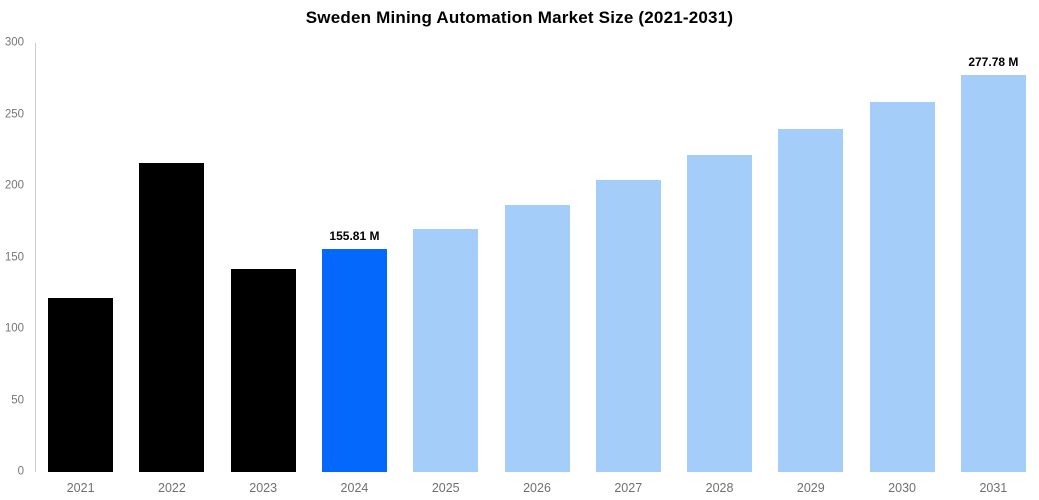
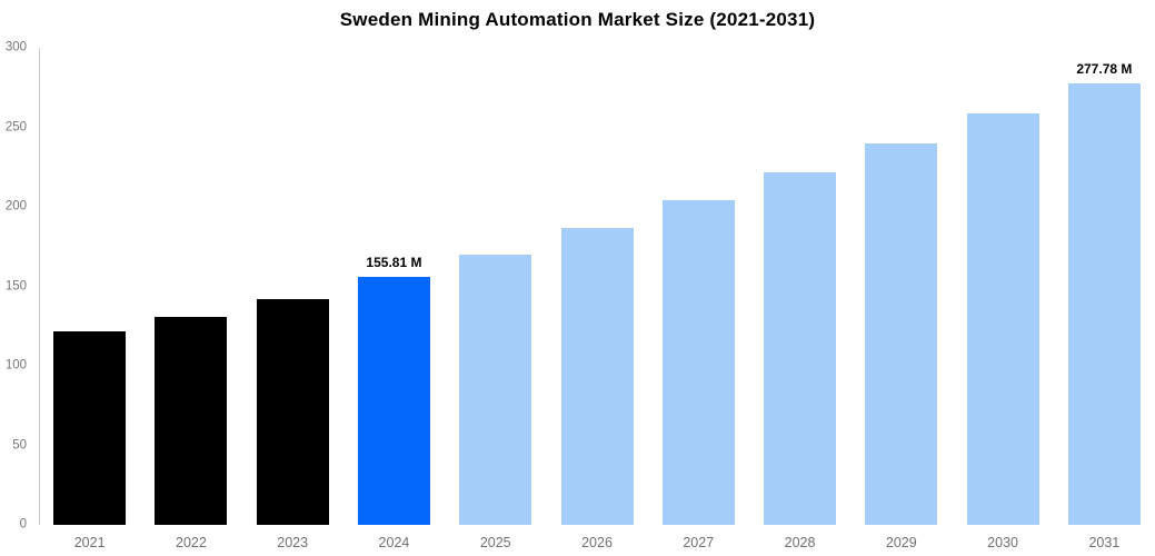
2022: 216 -> 131
